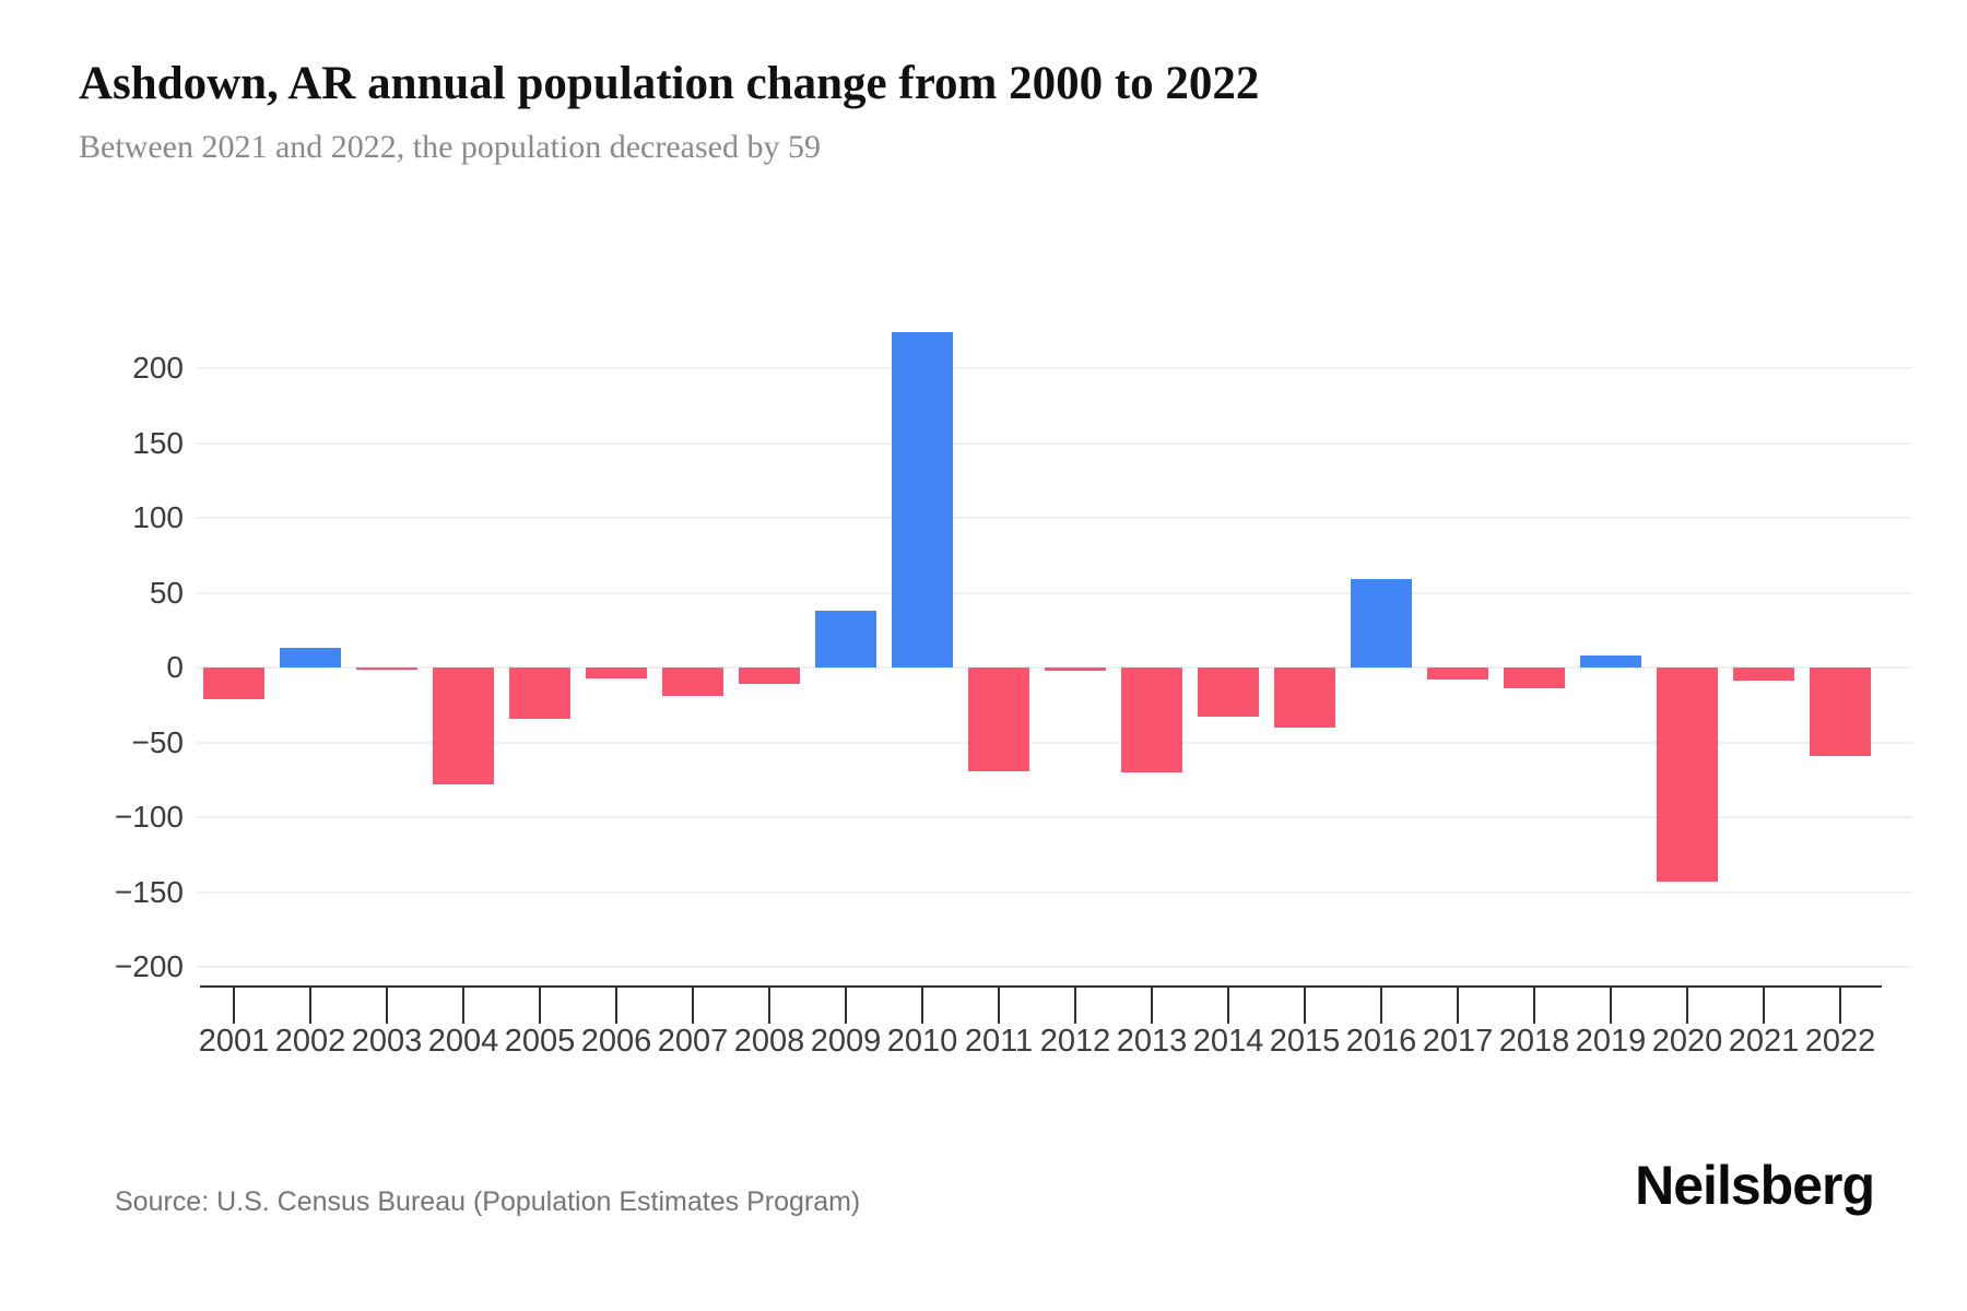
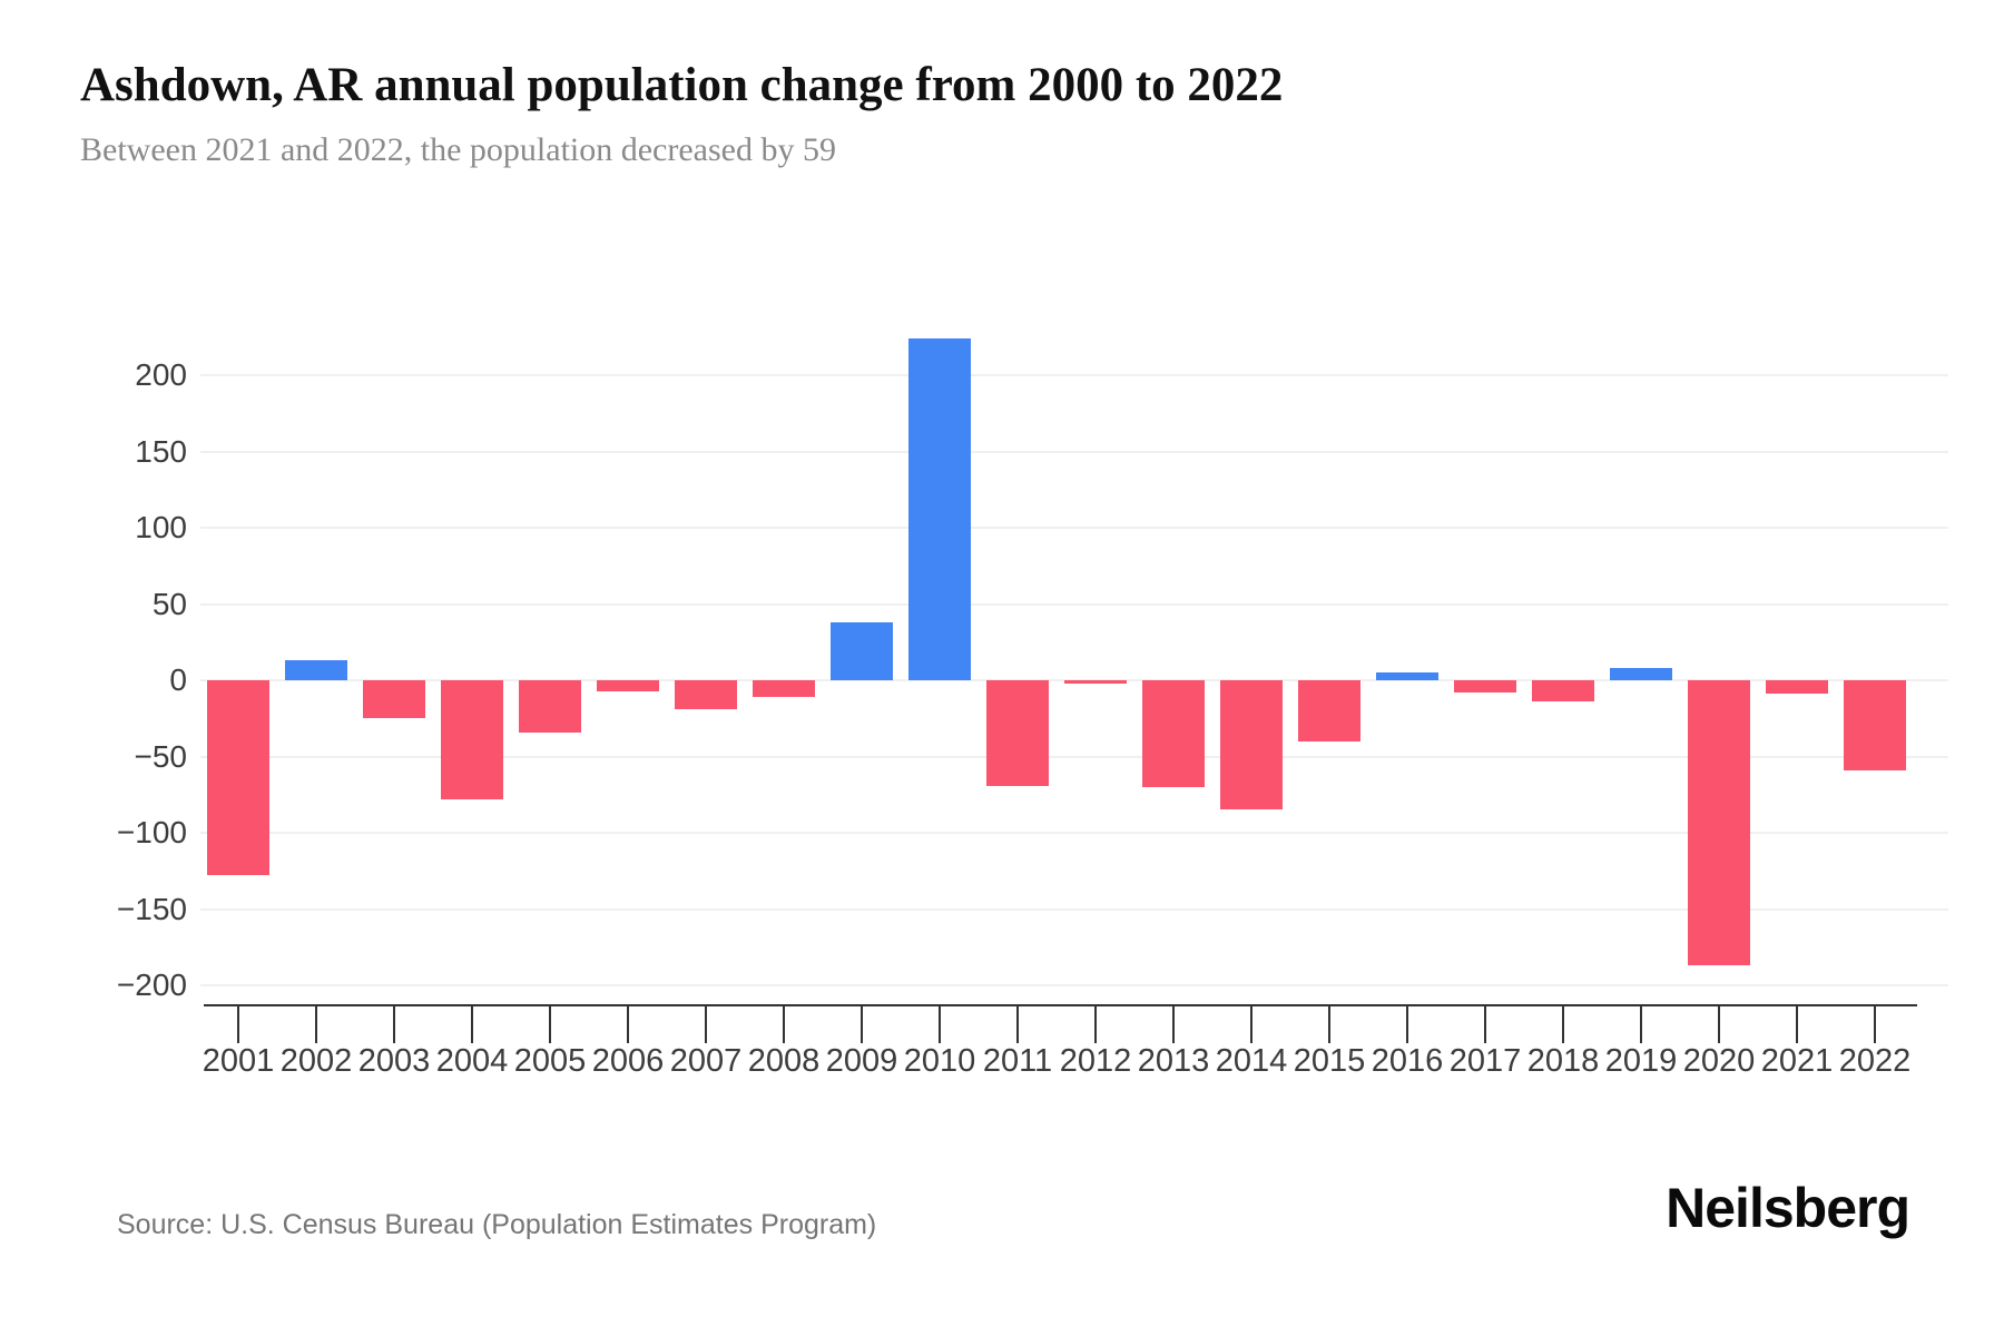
2001: -21 -> -128
2003: -1 -> -25
2014: -33 -> -85
2016: 59 -> 5
2020: -143 -> -187
